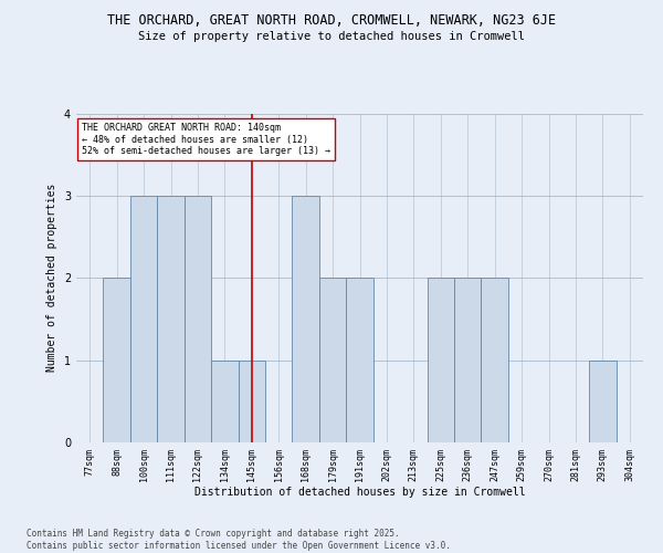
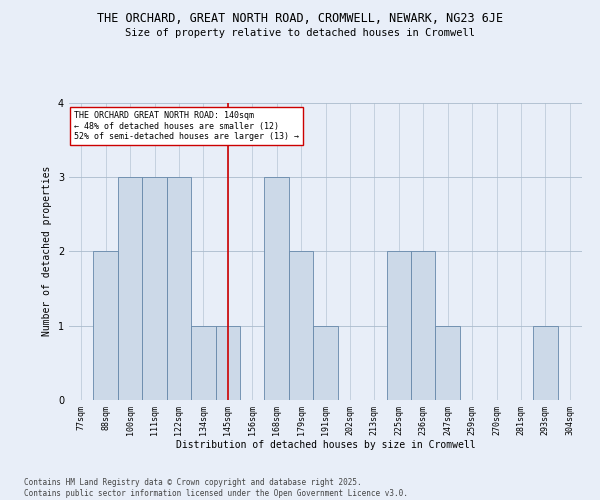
191sqm: 2 -> 1
247sqm: 2 -> 1
